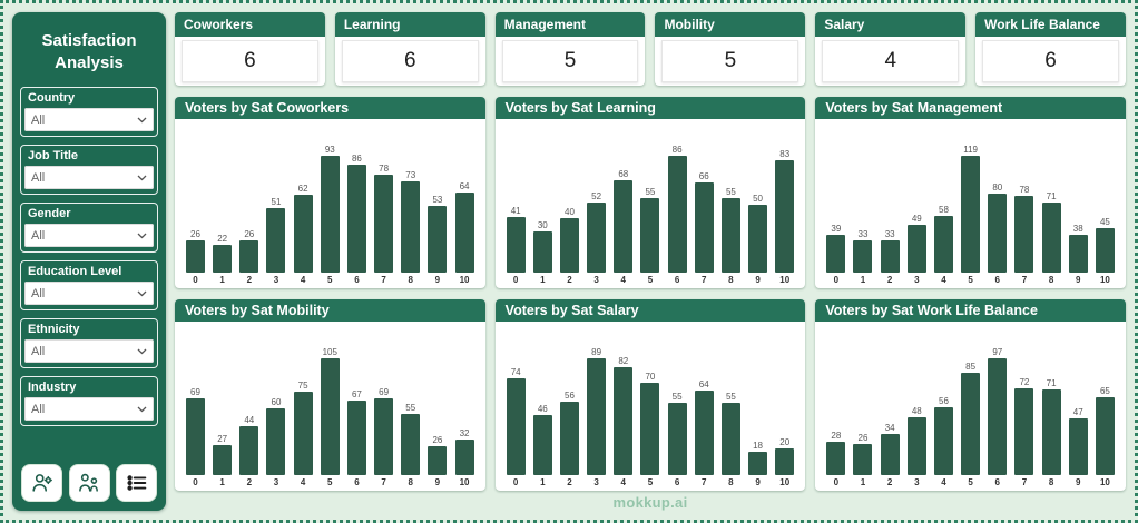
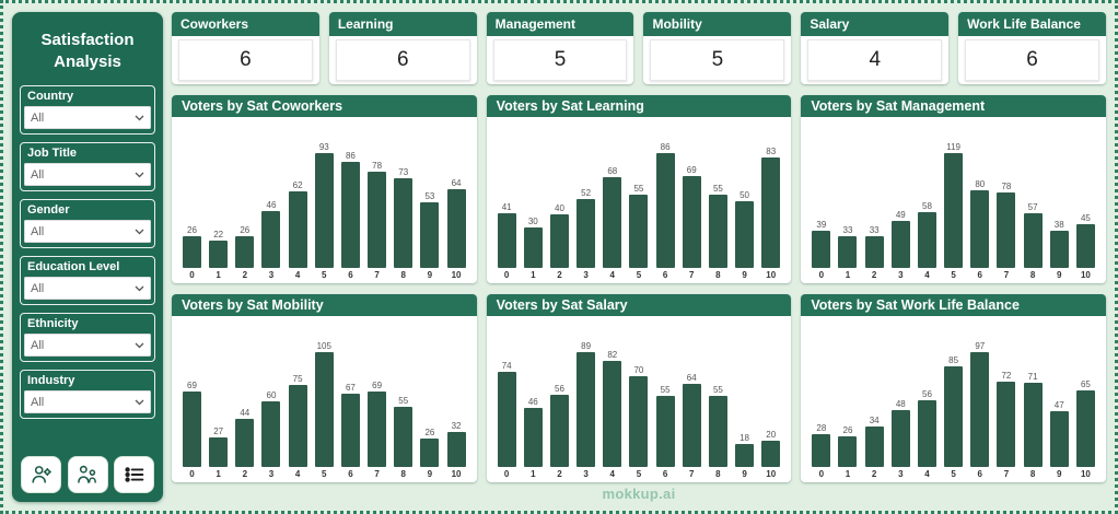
Voters by Sat Coworkers/3: 51 -> 46
Voters by Sat Learning/7: 66 -> 69
Voters by Sat Management/8: 71 -> 57
